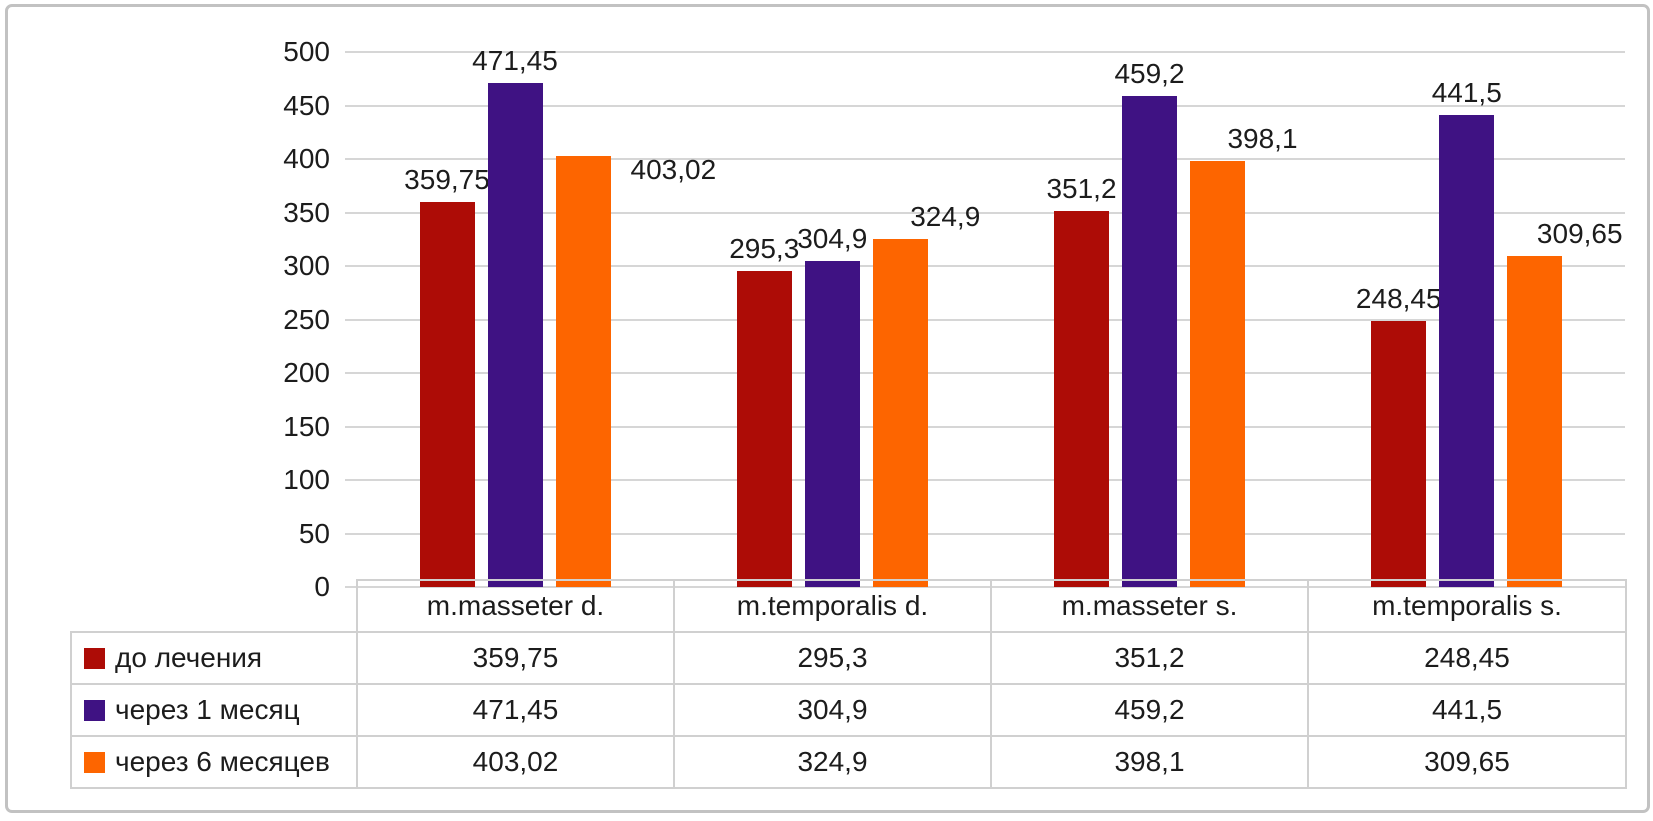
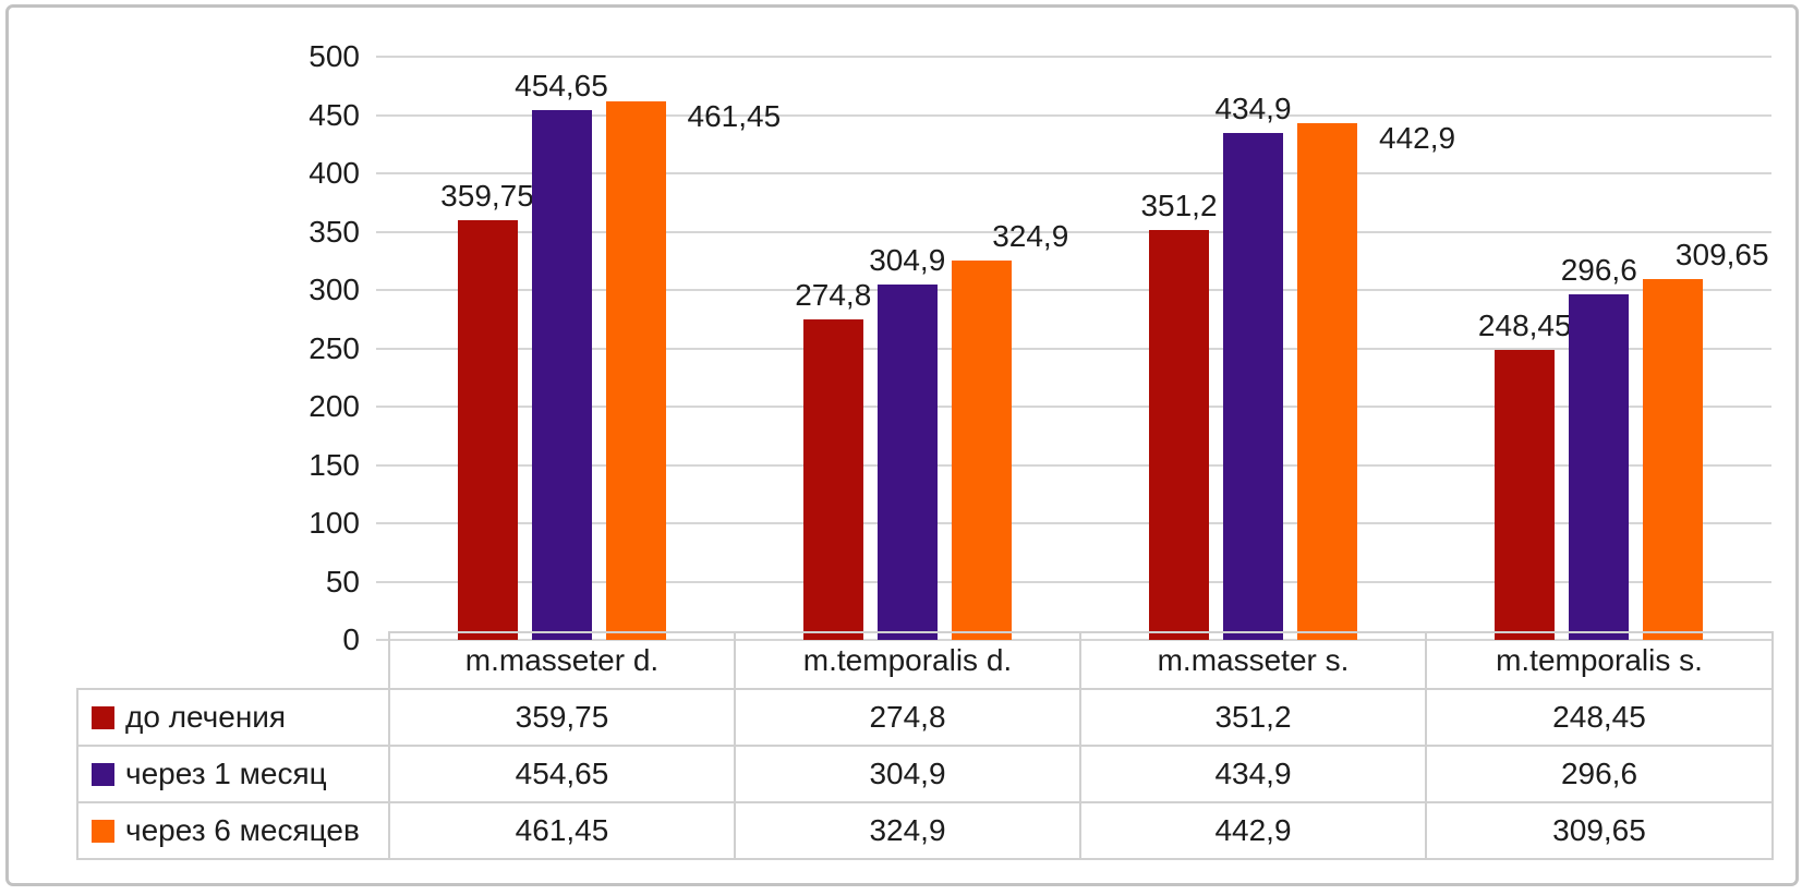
через 1 месяц/m.masseter d.: 471,45 -> 454,65
через 6 месяцев/m.masseter d.: 403,02 -> 461,45
до лечения/m.temporalis d.: 295,3 -> 274,8
через 1 месяц/m.masseter s.: 459,2 -> 434,9
через 6 месяцев/m.masseter s.: 398,1 -> 442,9
через 1 месяц/m.temporalis s.: 441,5 -> 296,6
